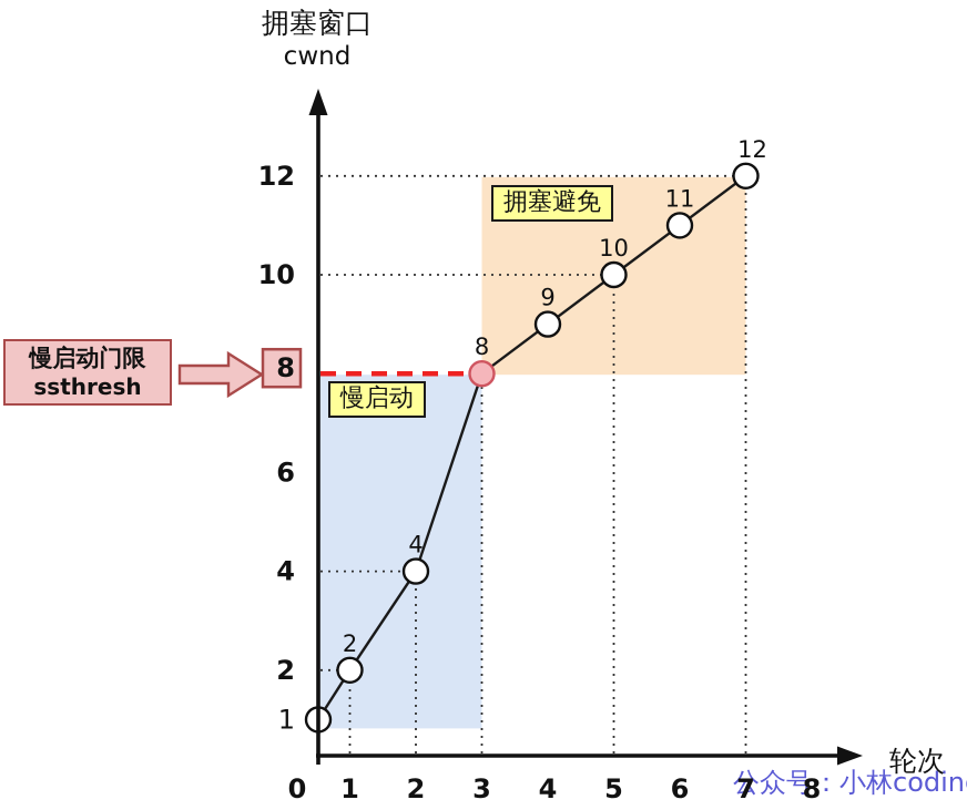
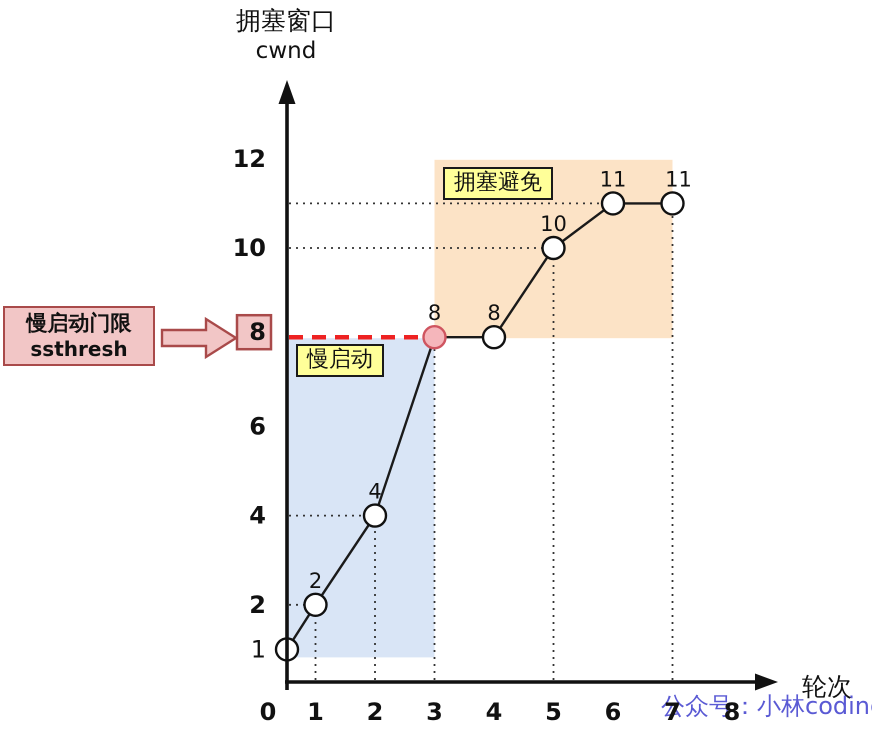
4: 9 -> 8
7: 12 -> 11
